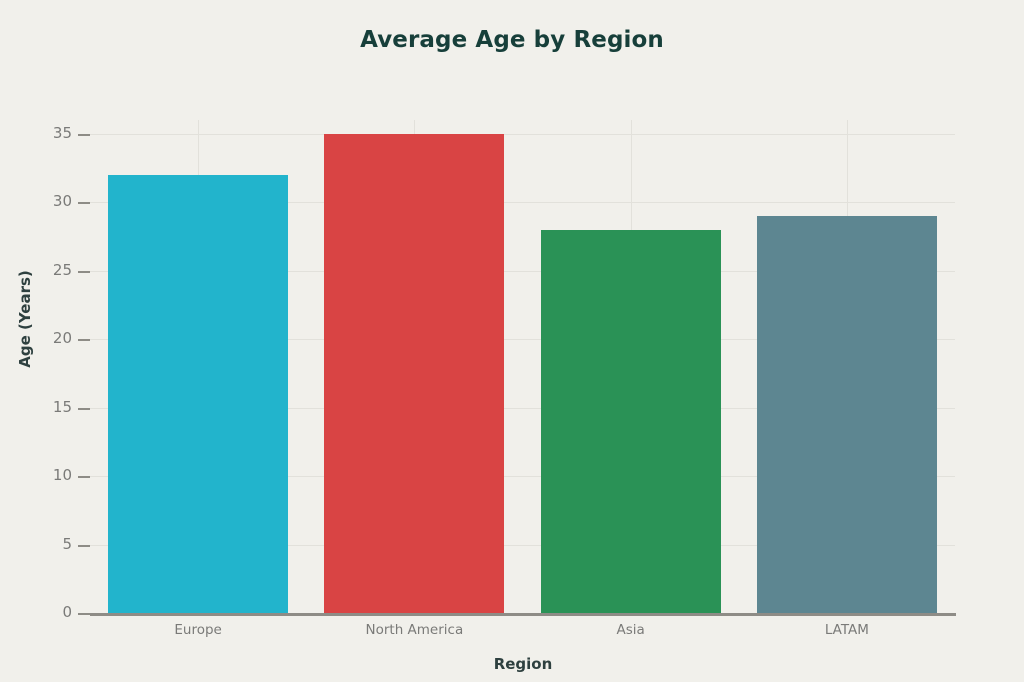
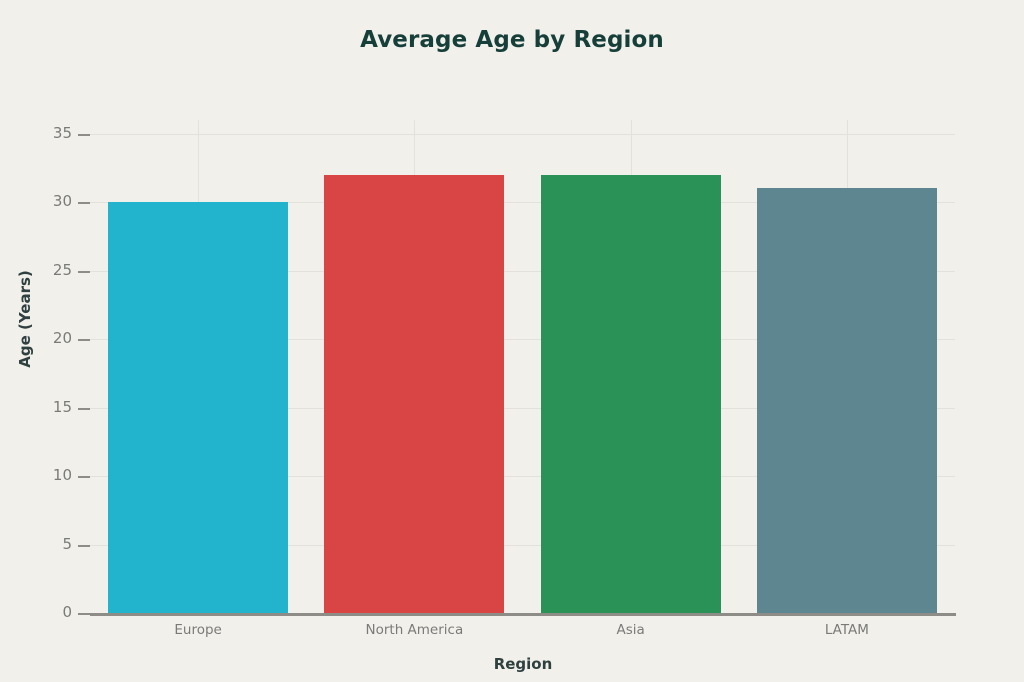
Europe: 32 -> 30
North America: 35 -> 32
Asia: 28 -> 32
LATAM: 29 -> 31
